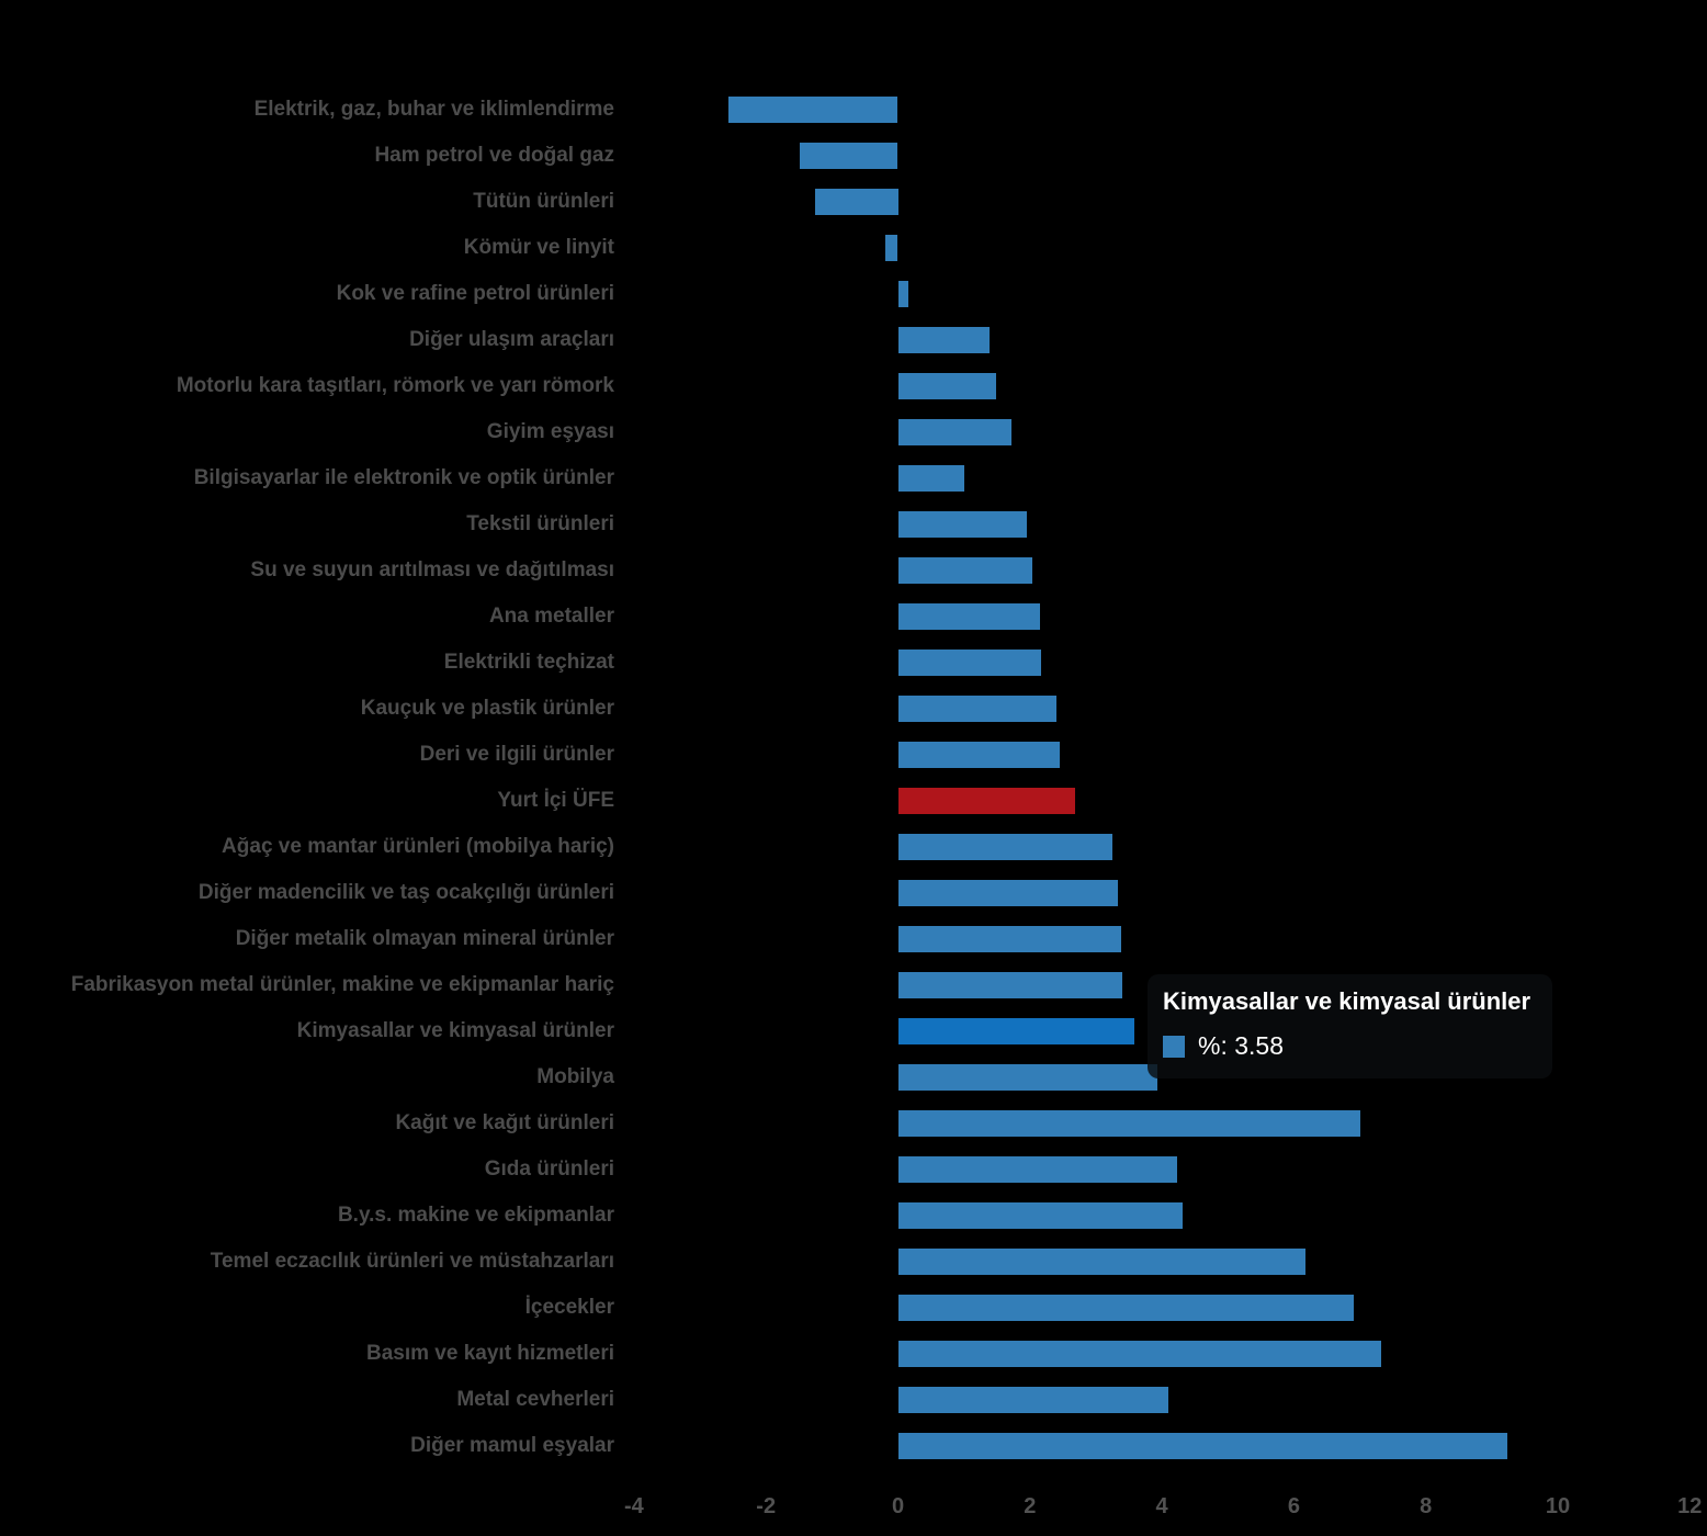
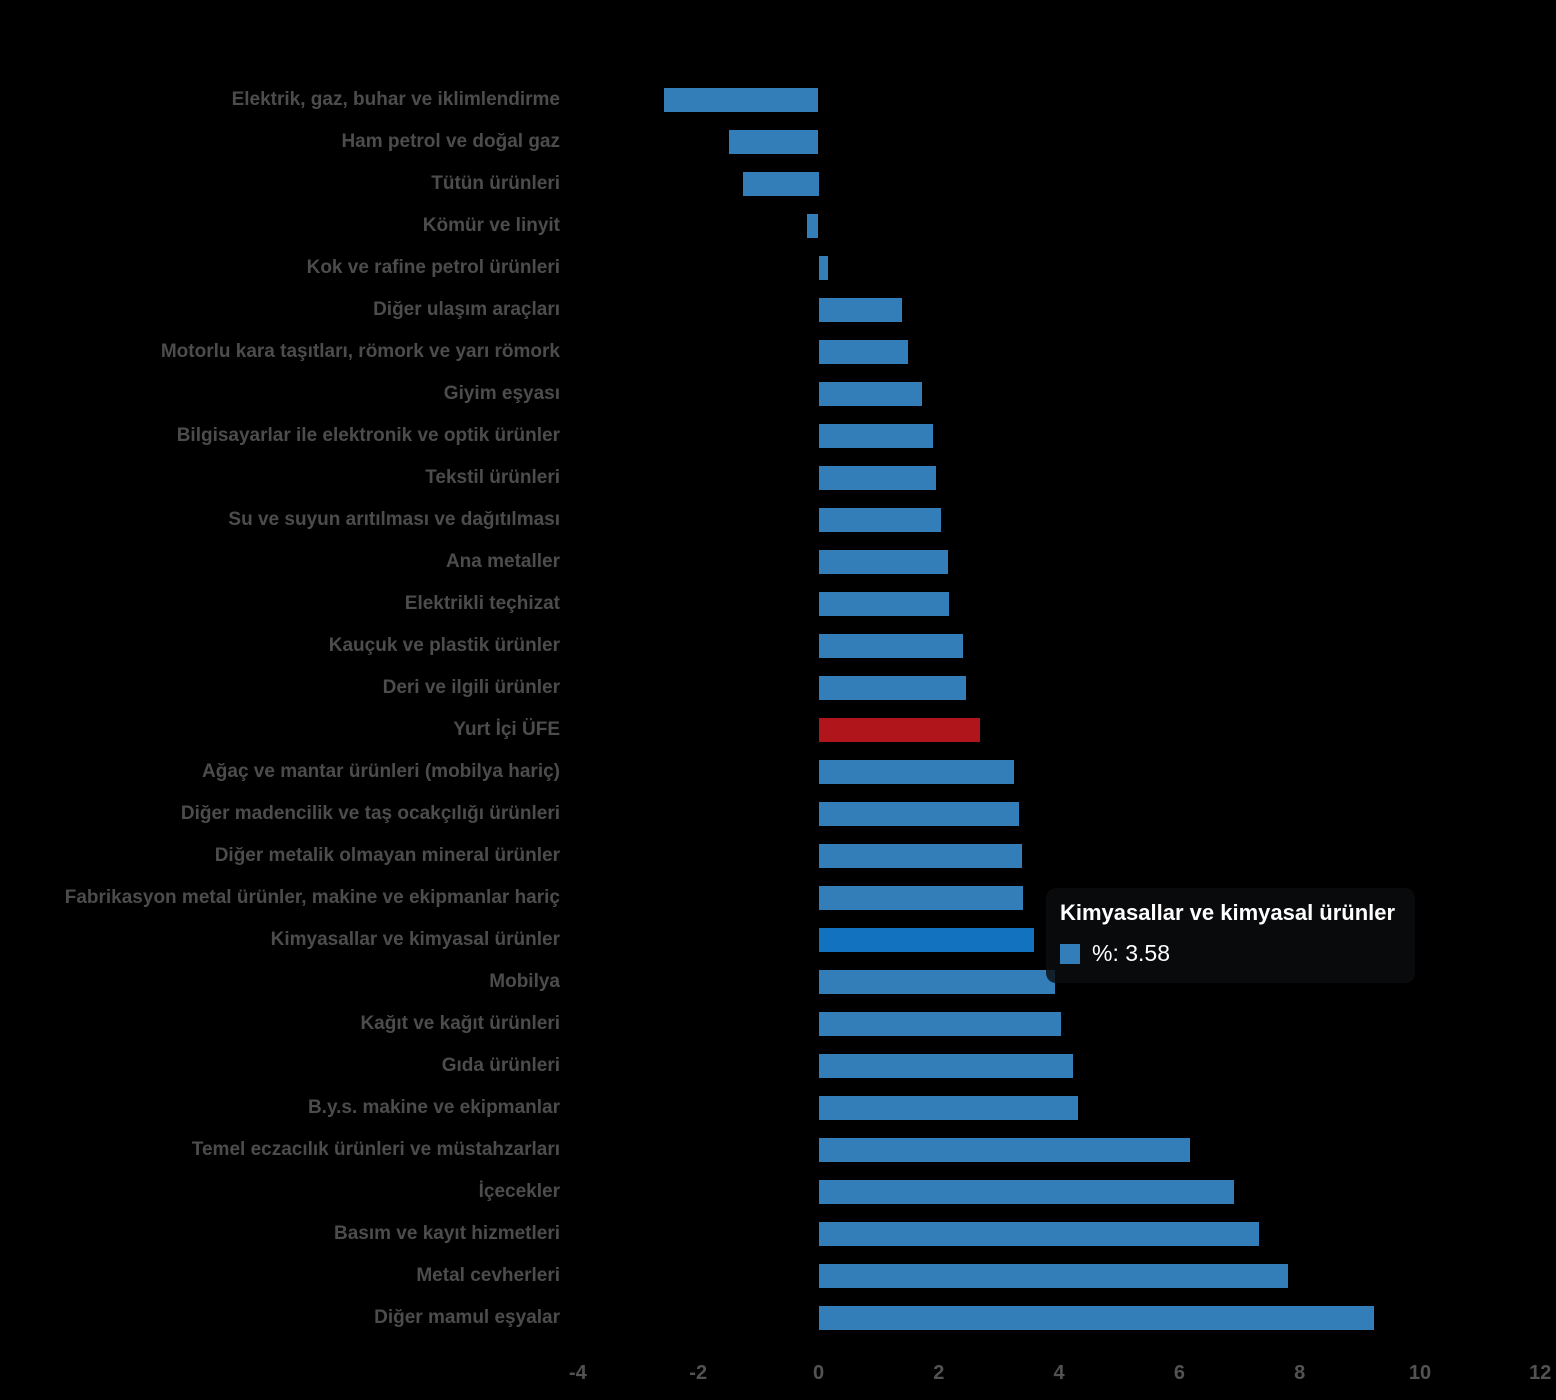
Bilgisayarlar ile elektronik ve optik ürünler: 1.0 -> 1.9
Kağıt ve kağıt ürünleri: 7.0 -> 4.0
Metal cevherleri: 4.1 -> 7.8
